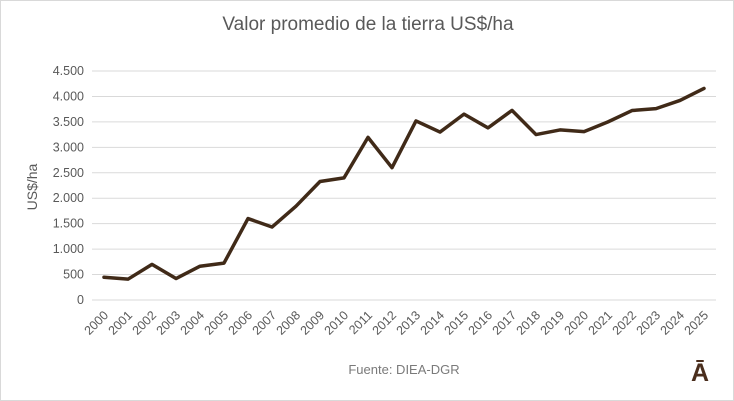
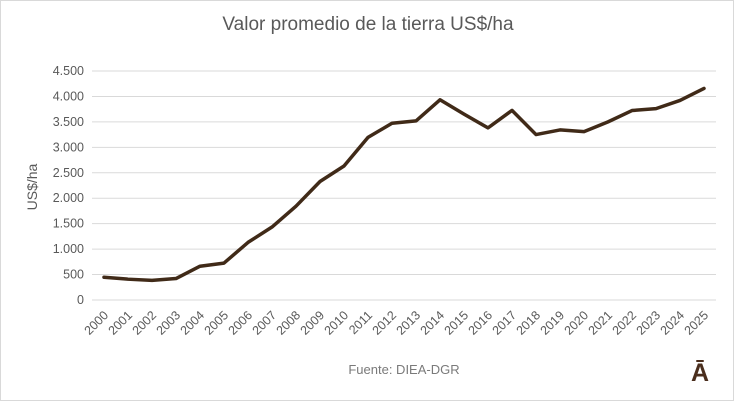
2002: 700 -> 400
2006: 1600 -> 1100
2010: 2400 -> 2600
2012: 2600 -> 3500
2014: 3300 -> 3900
